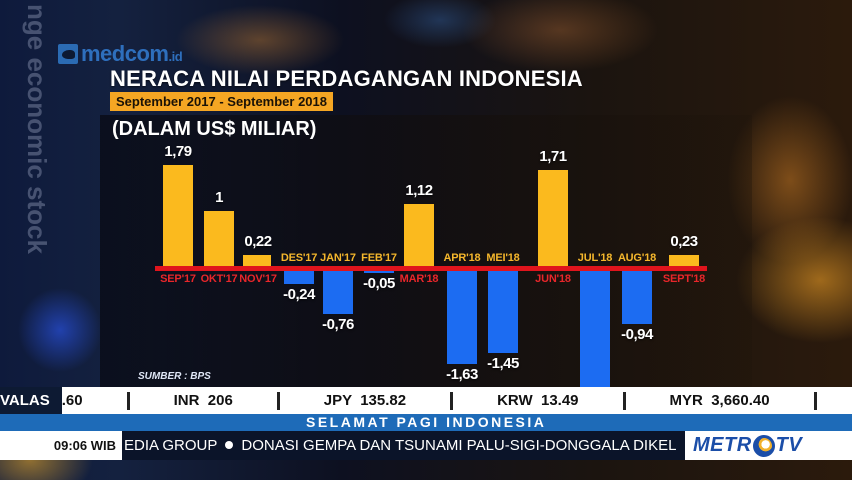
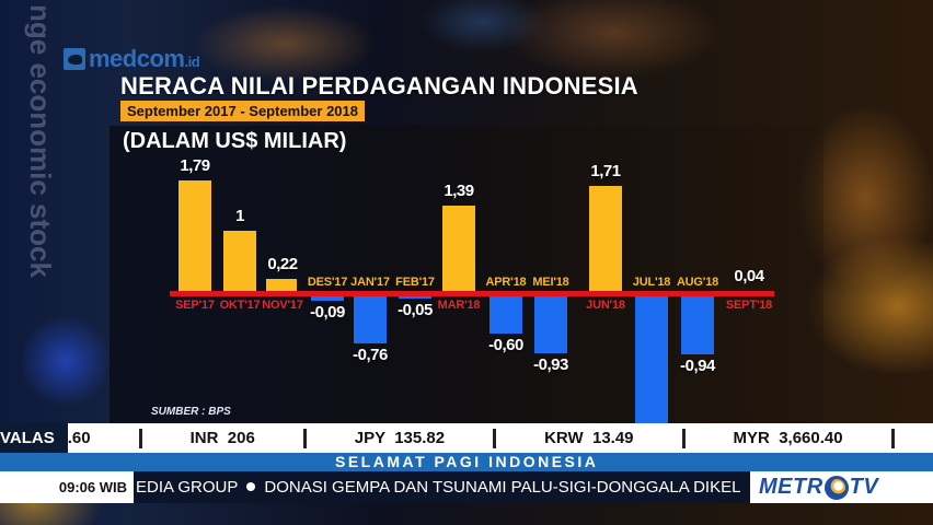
DES'17: -0,24 -> -0,09
MAR'18: 1,12 -> 1,39
APR'18: -1,63 -> -0,60
MEI'18: -1,45 -> -0,93
SEPT'18: 0,23 -> 0,04
